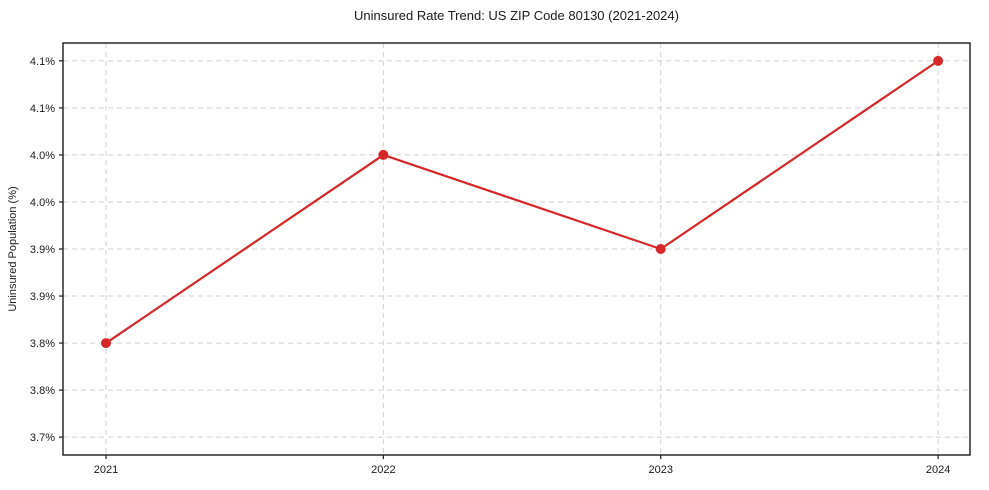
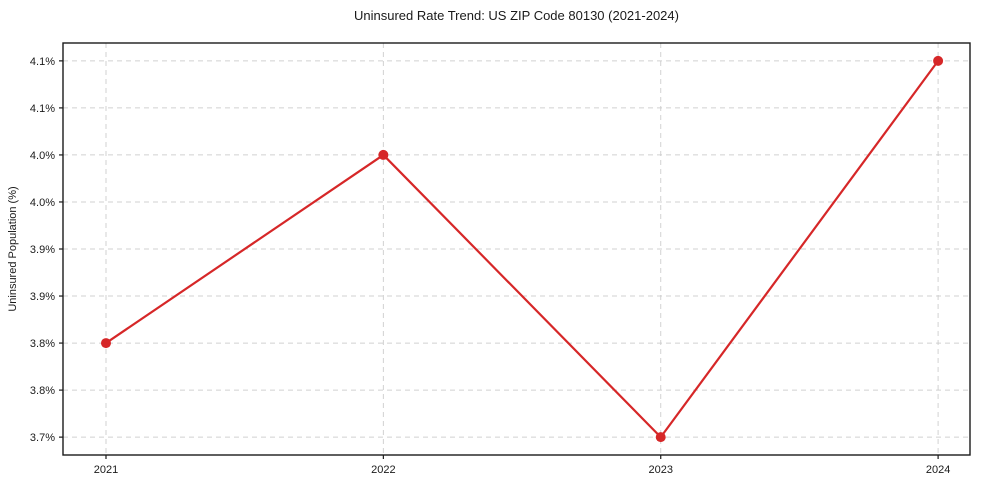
2023: 3.9% -> 3.7%
